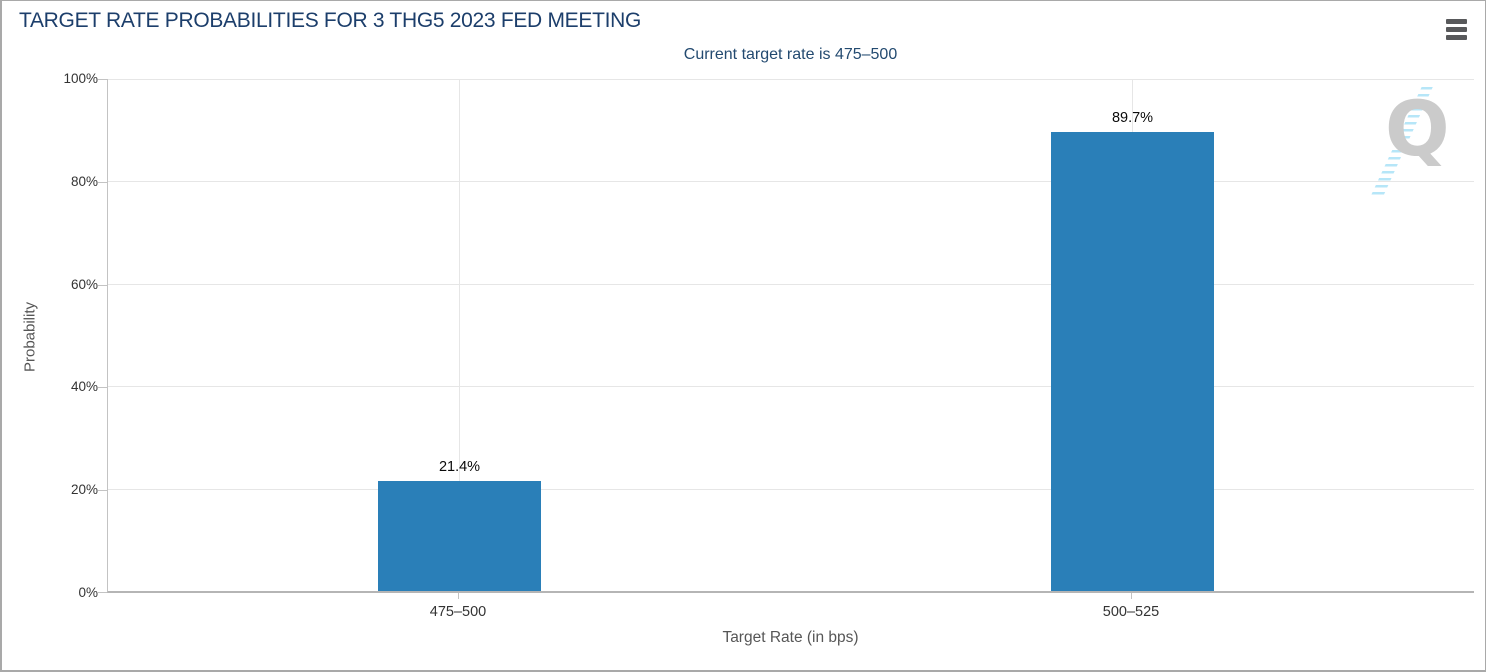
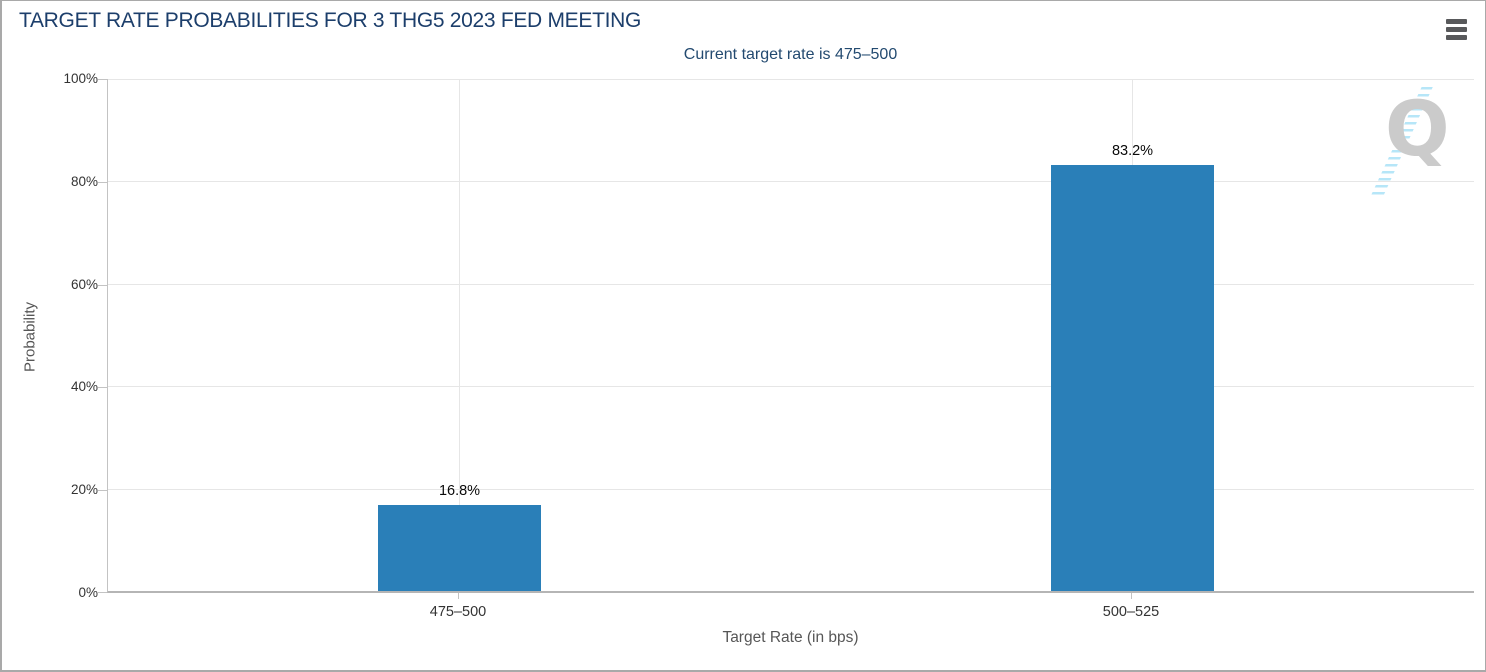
475–500: 21.4% -> 16.8%
500–525: 89.7% -> 83.2%
